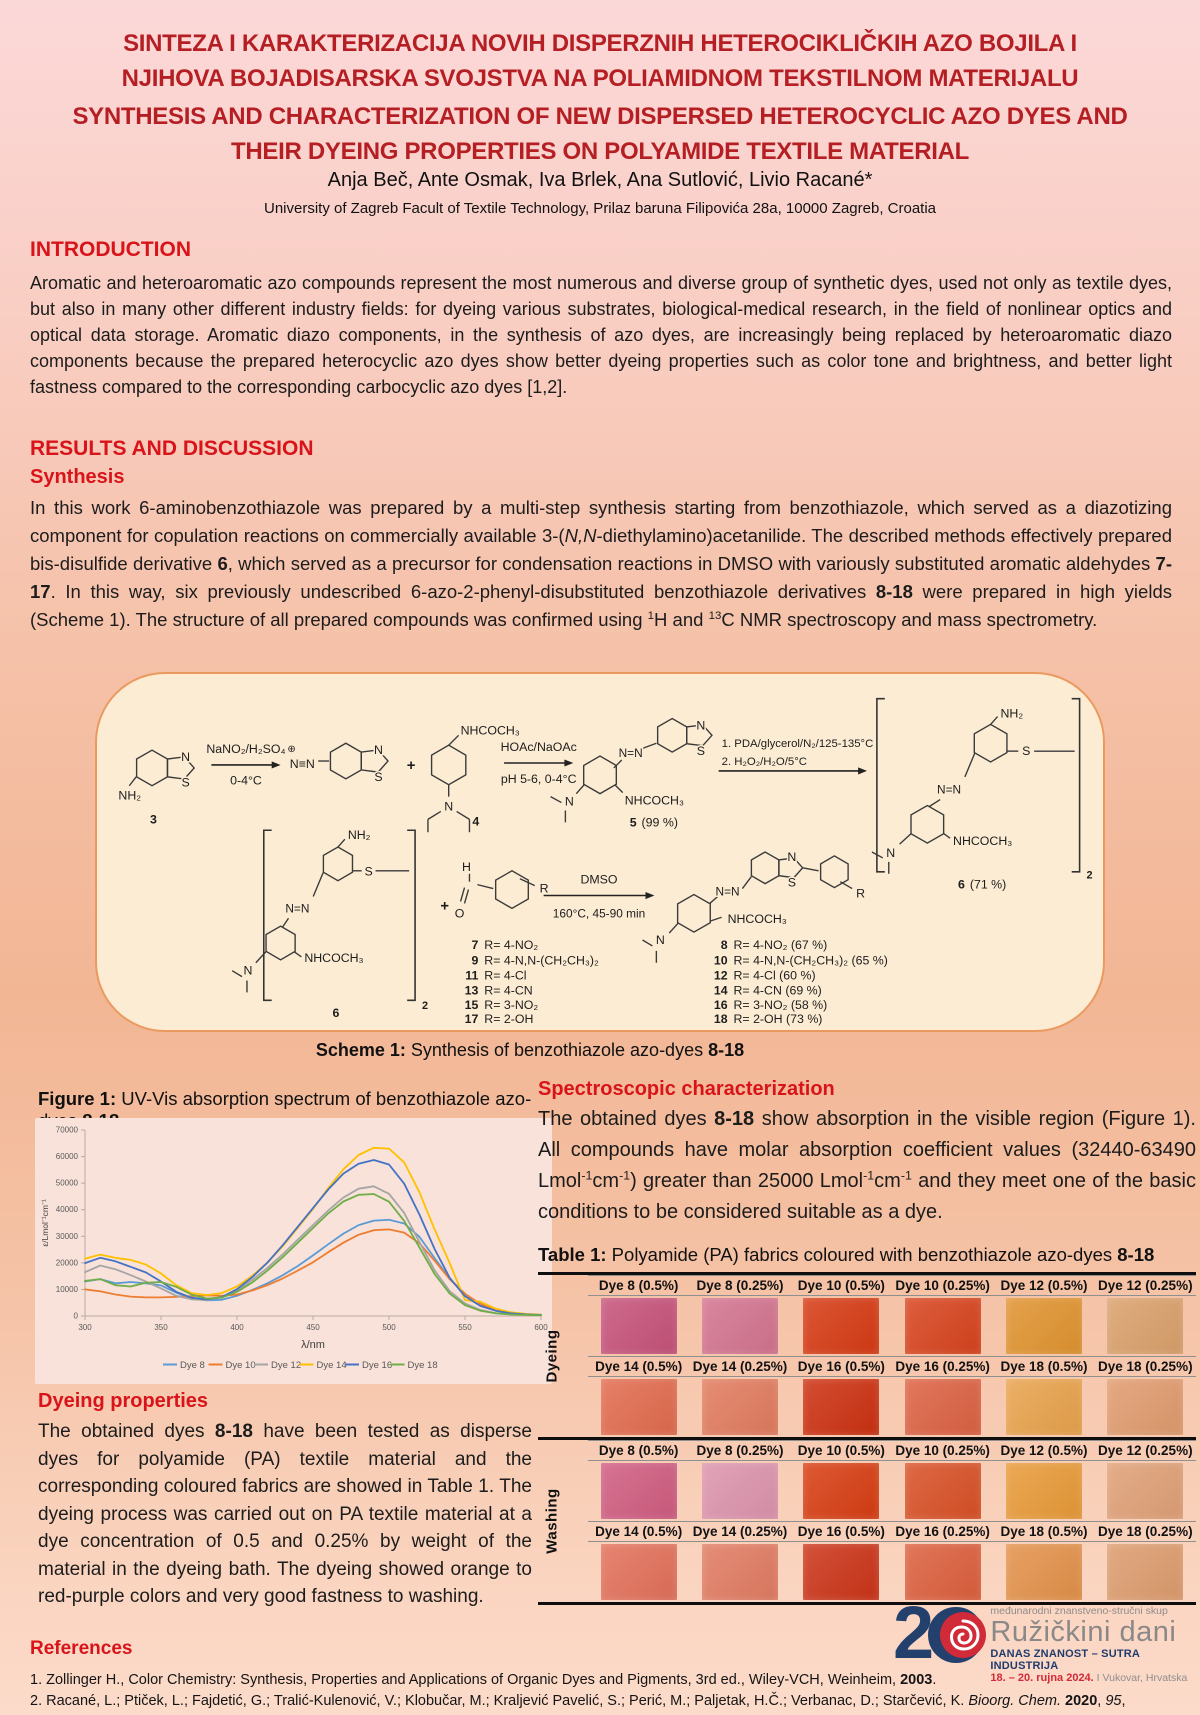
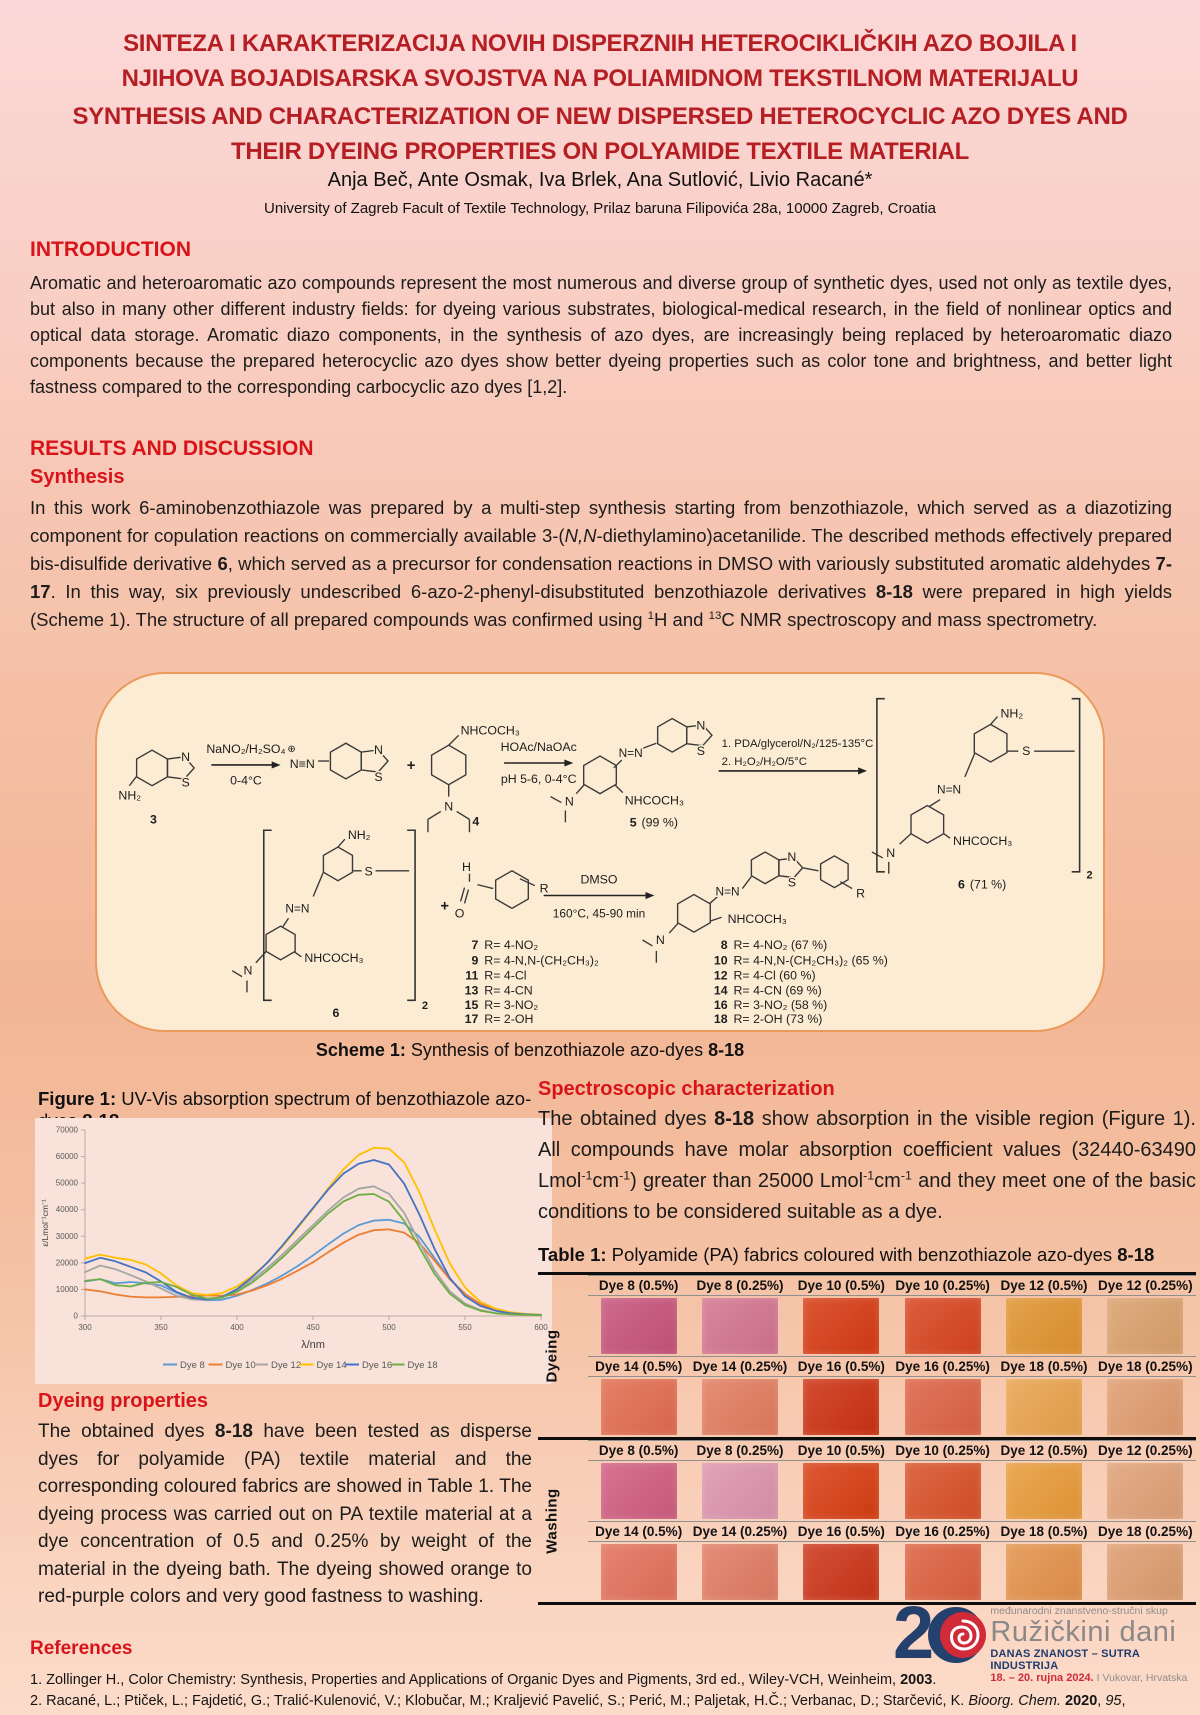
Dye 14/550: 6000 -> 11000
